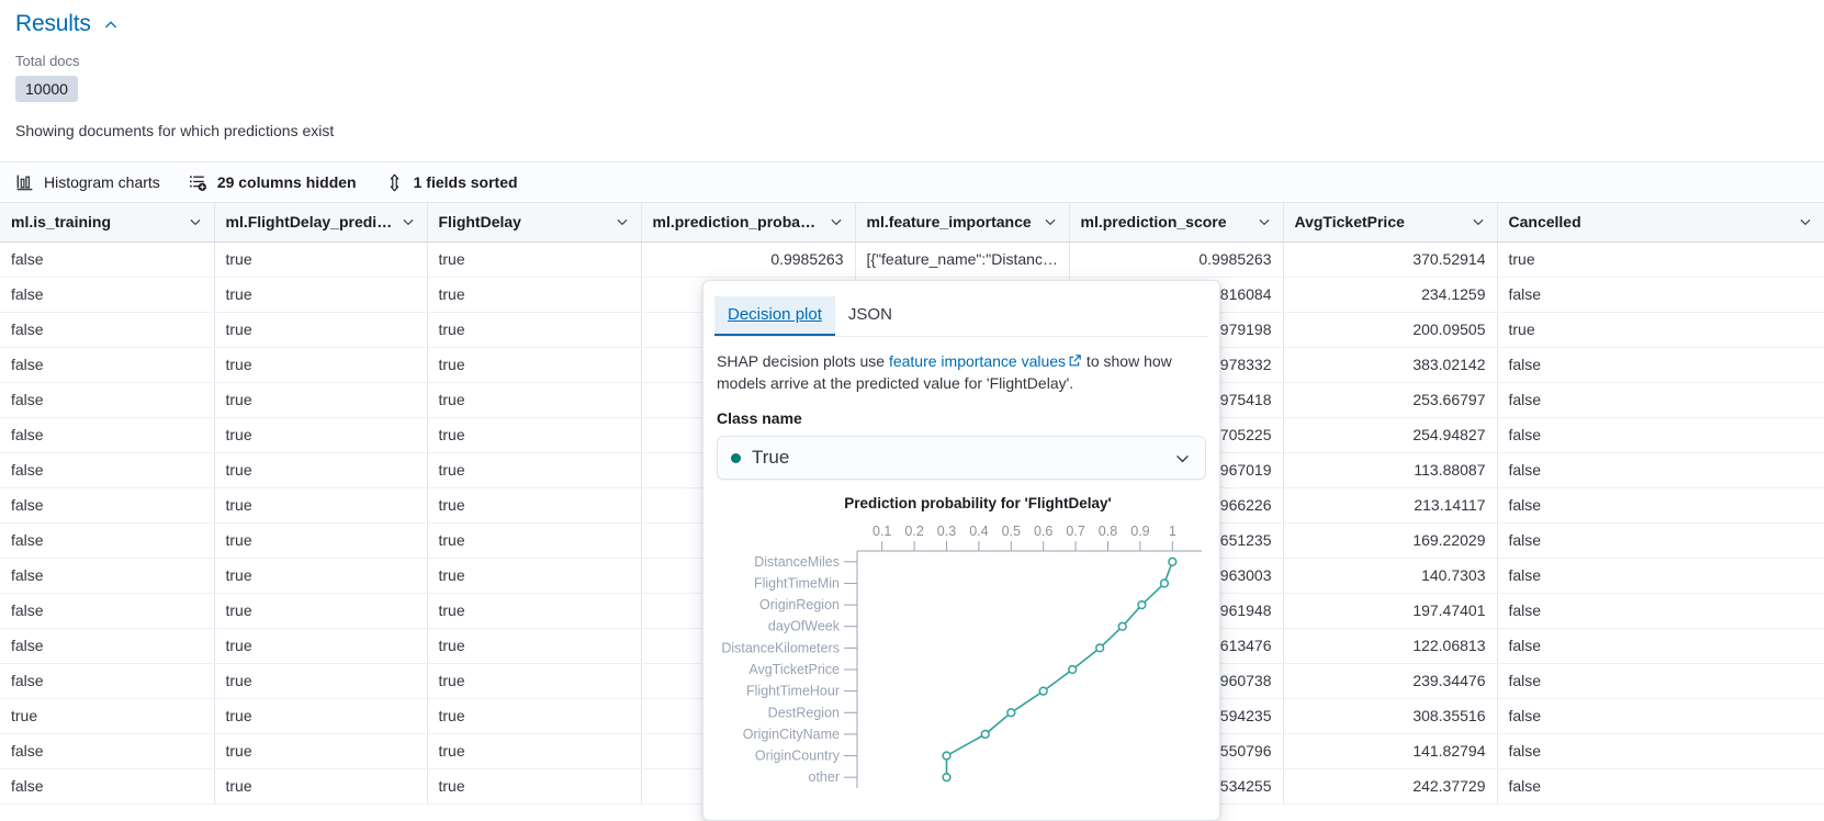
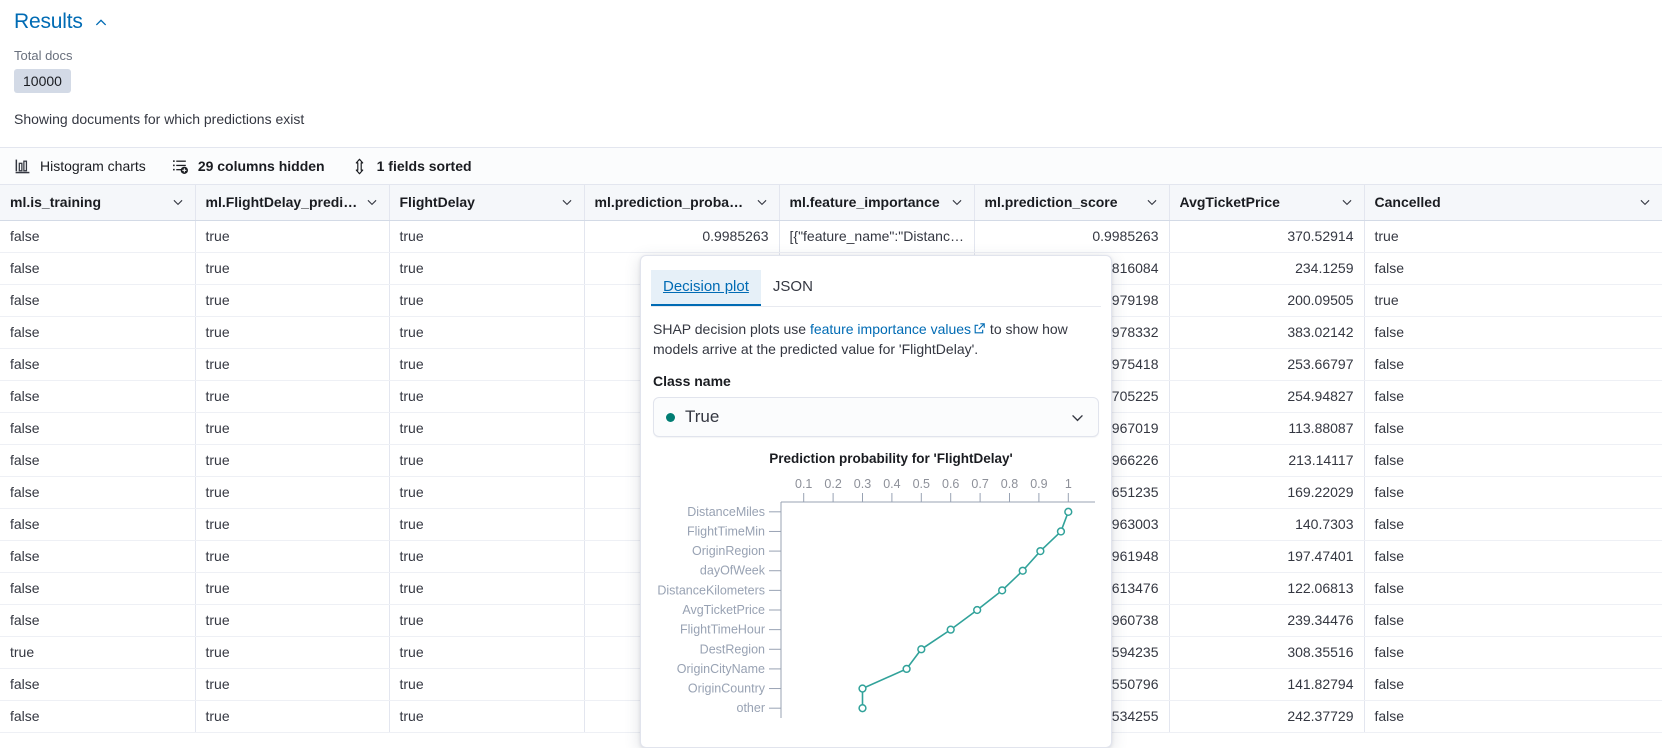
OriginCityName: 0.42 -> 0.45
